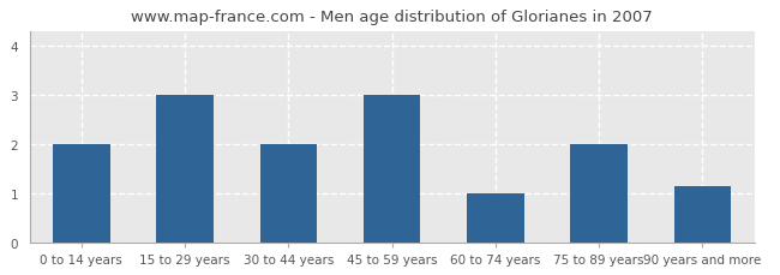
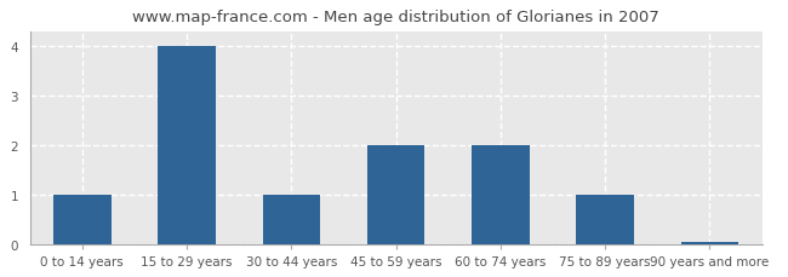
0 to 14 years: 2.00 -> 1.00
15 to 29 years: 3.00 -> 4.00
30 to 44 years: 2.00 -> 1.00
45 to 59 years: 3.00 -> 2.00
60 to 74 years: 1.00 -> 2.00
75 to 89 years: 2.00 -> 1.00
90 years and more: 1.15 -> 0.05
